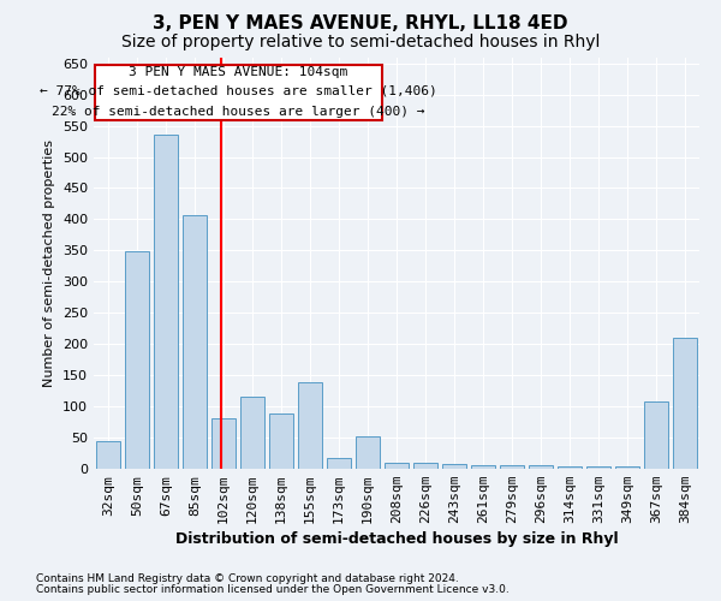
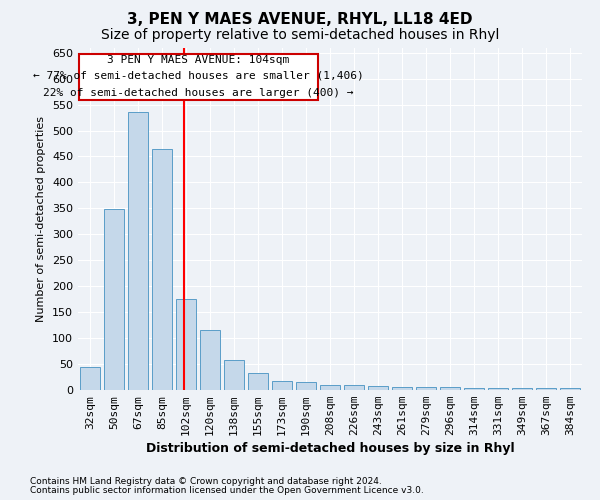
85sqm: 406 -> 465
102sqm: 80 -> 175
138sqm: 88 -> 58
155sqm: 138 -> 33
190sqm: 52 -> 15
367sqm: 108 -> 4
384sqm: 210 -> 4
